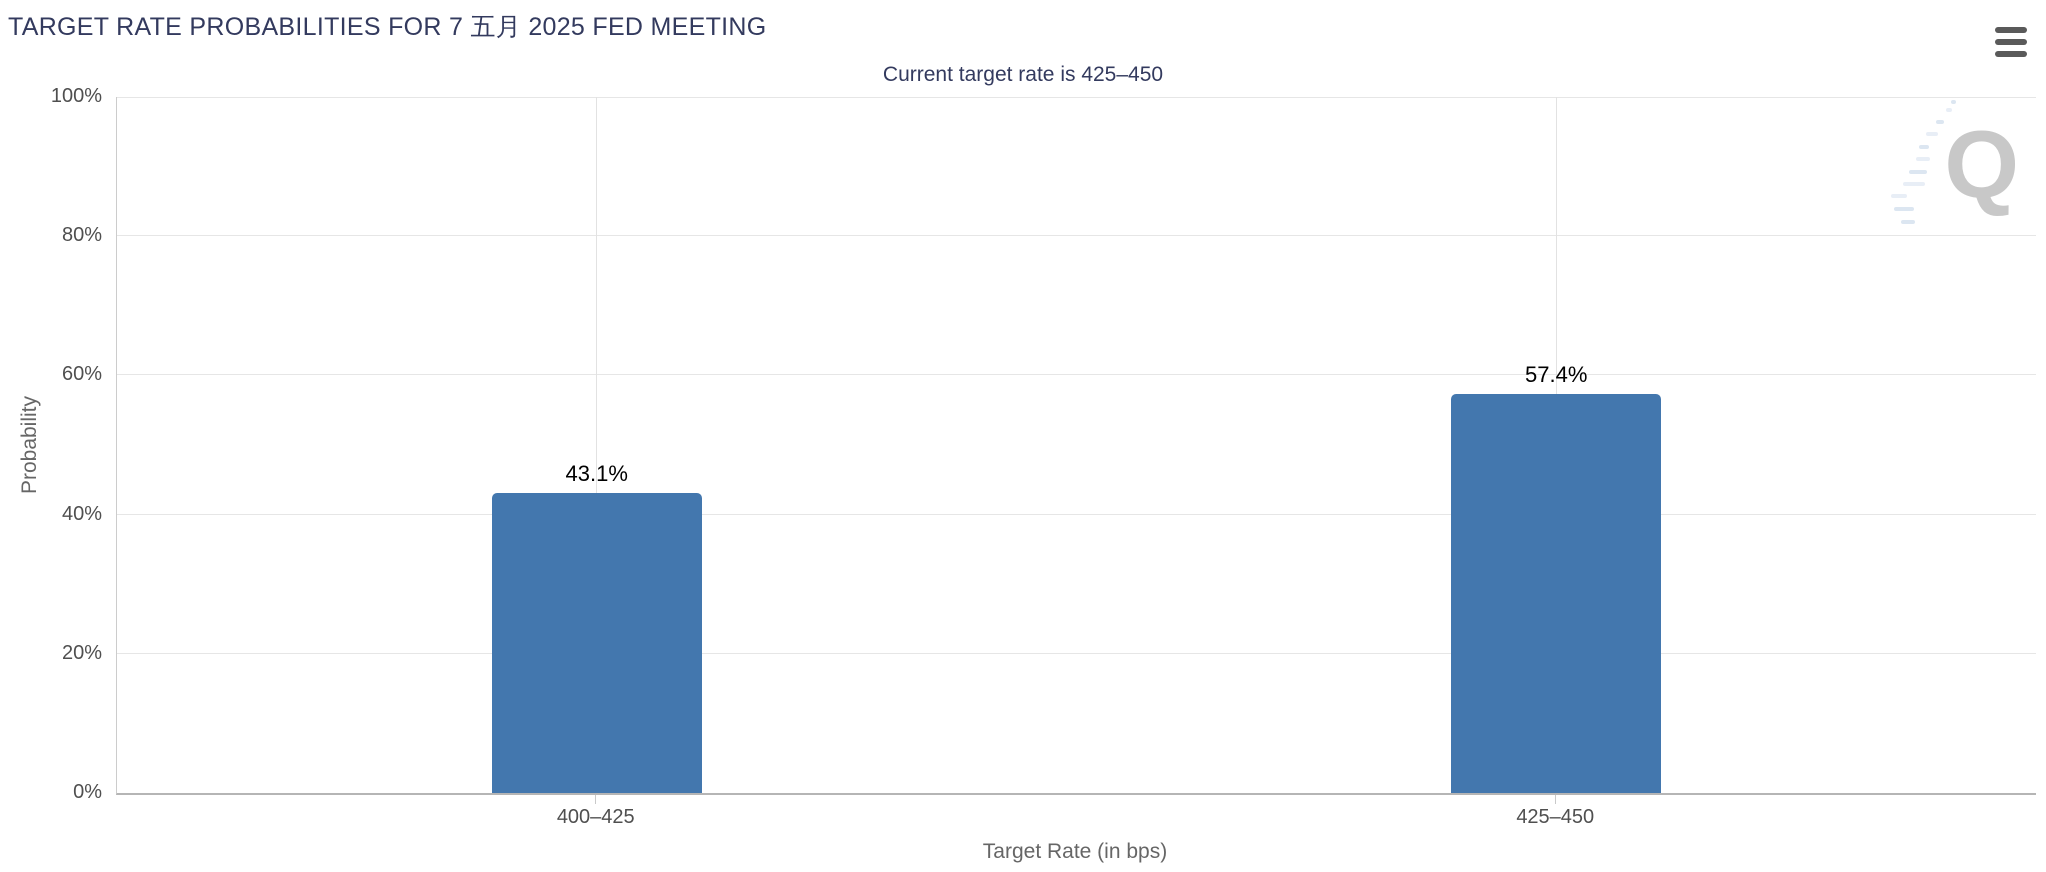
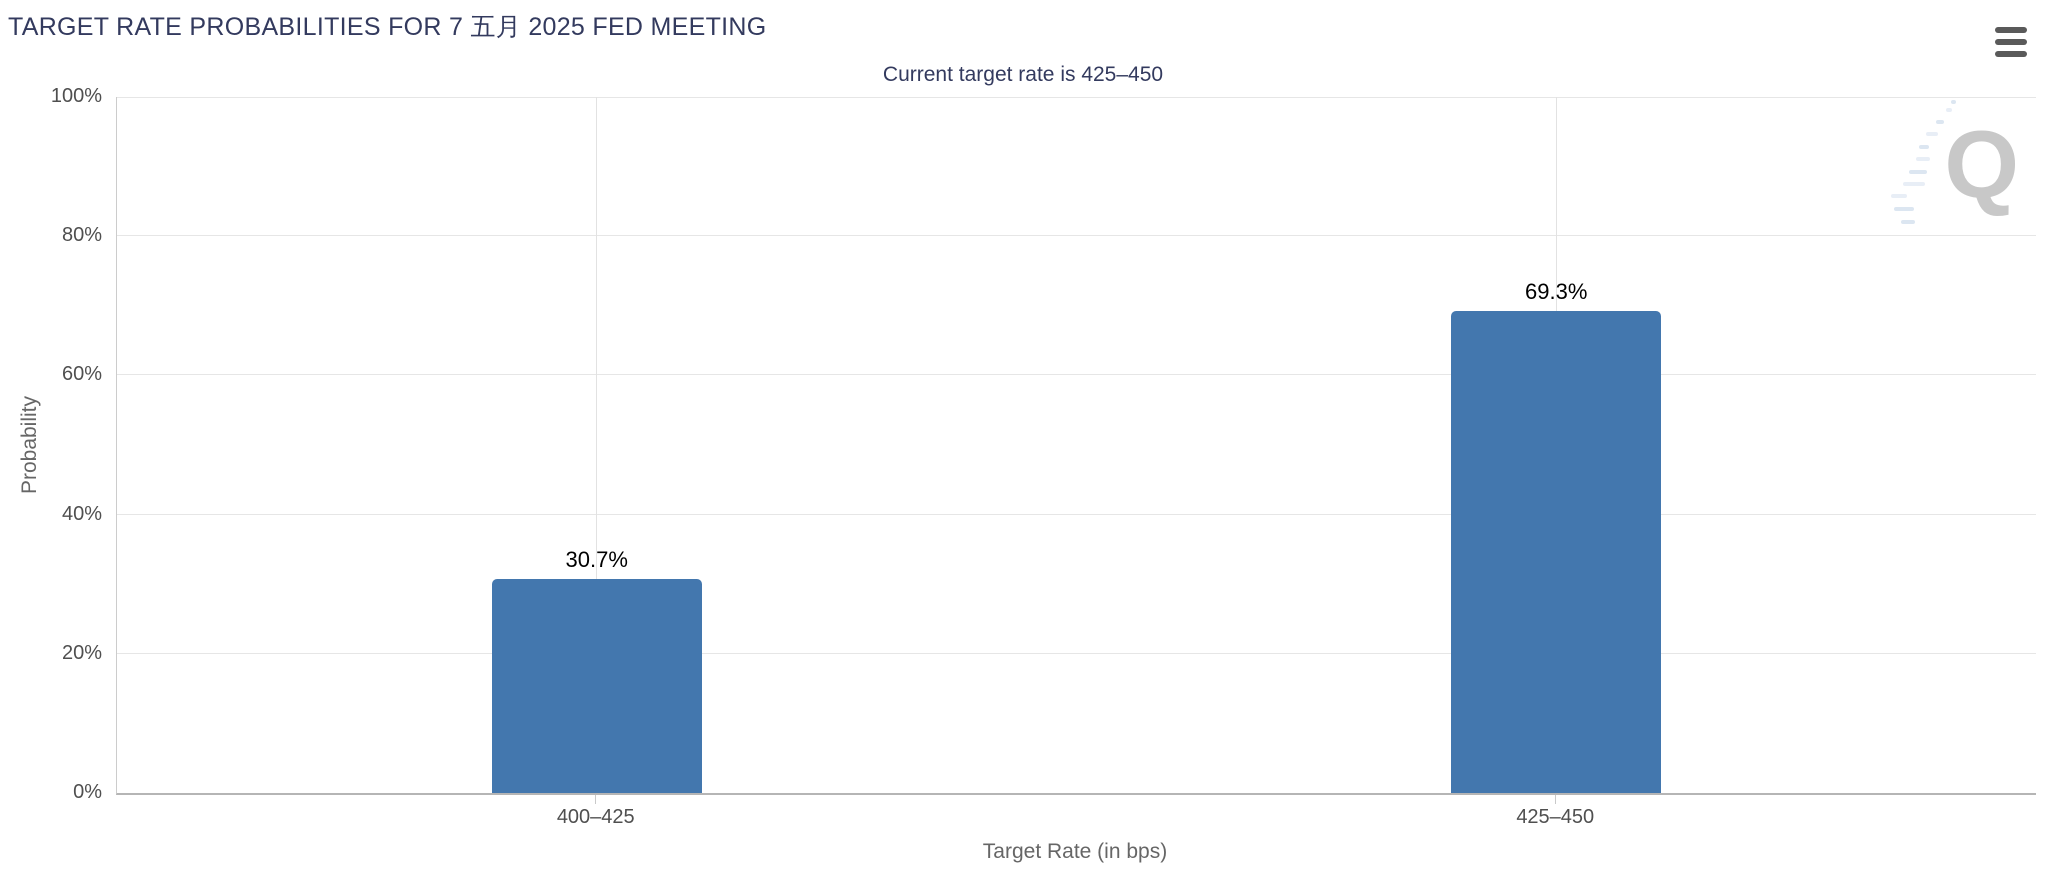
400–425: 43.1% -> 30.7%
425–450: 57.4% -> 69.3%
